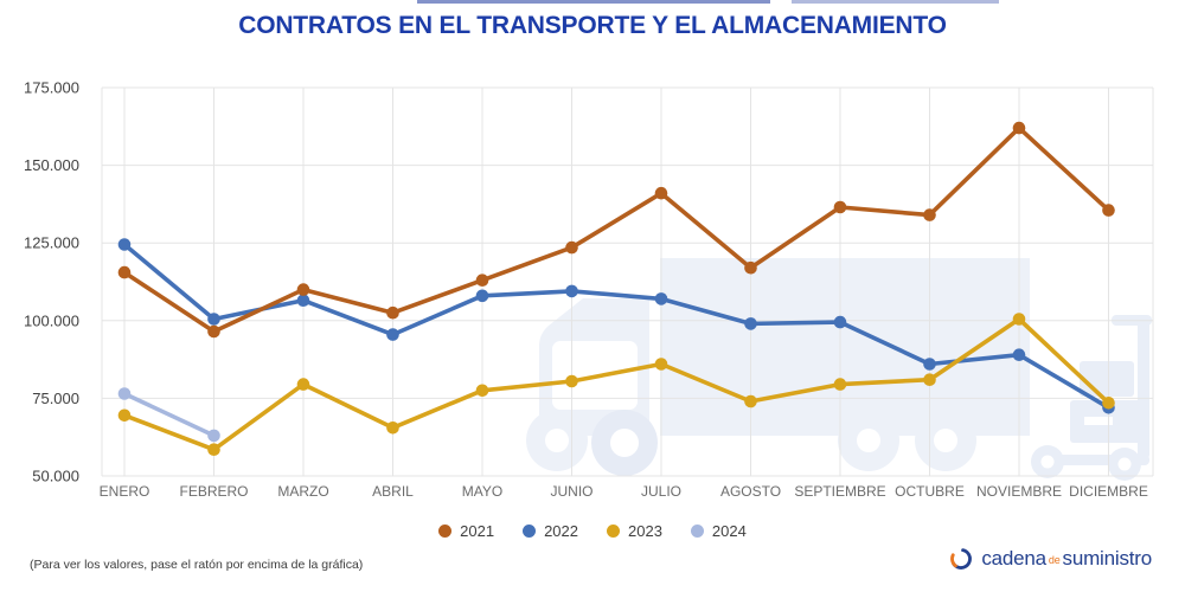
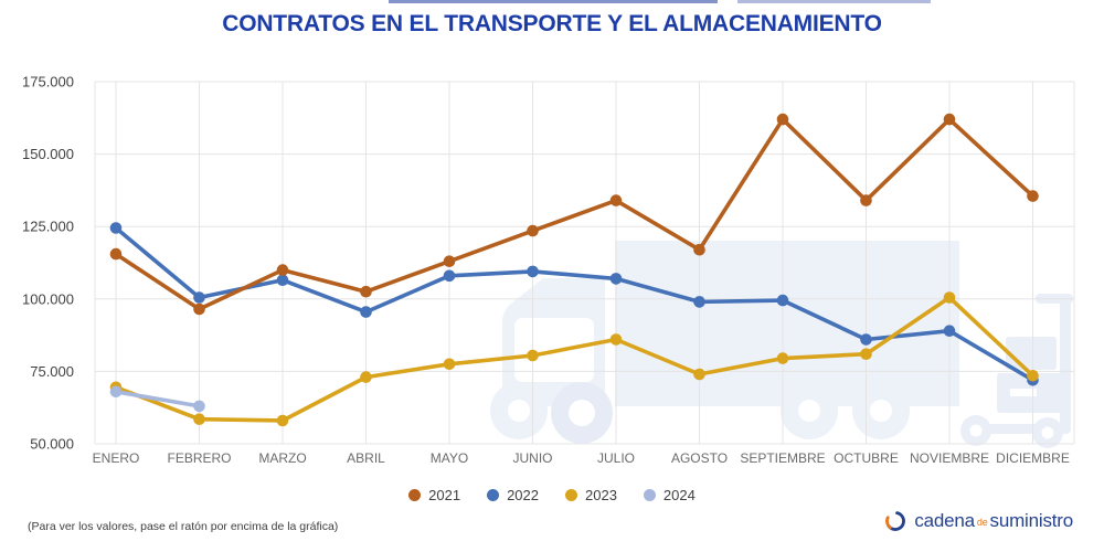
2024/ENERO: 76000 -> 68000
2023/MARZO: 80000 -> 58000
2023/ABRIL: 66000 -> 73000
2021/JULIO: 141000 -> 134000
2021/SEPTIEMBRE: 136000 -> 162000
